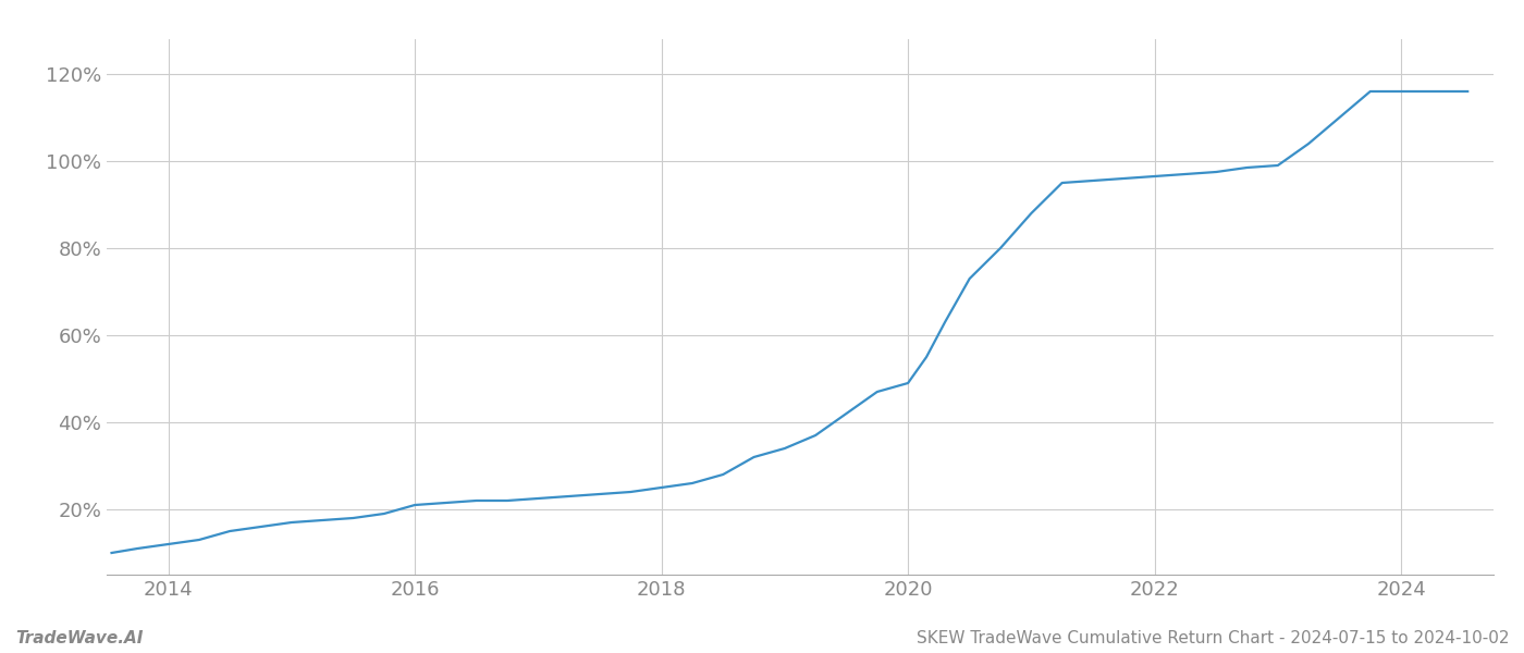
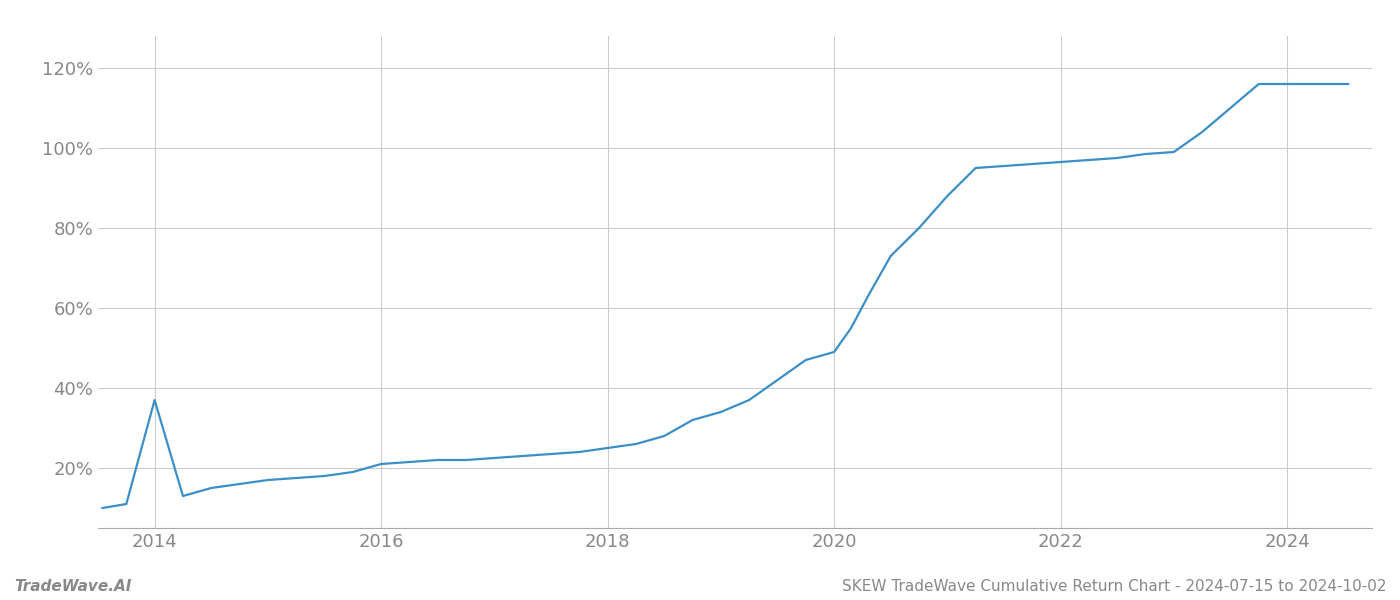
2014: 12.0% -> 37.0%
